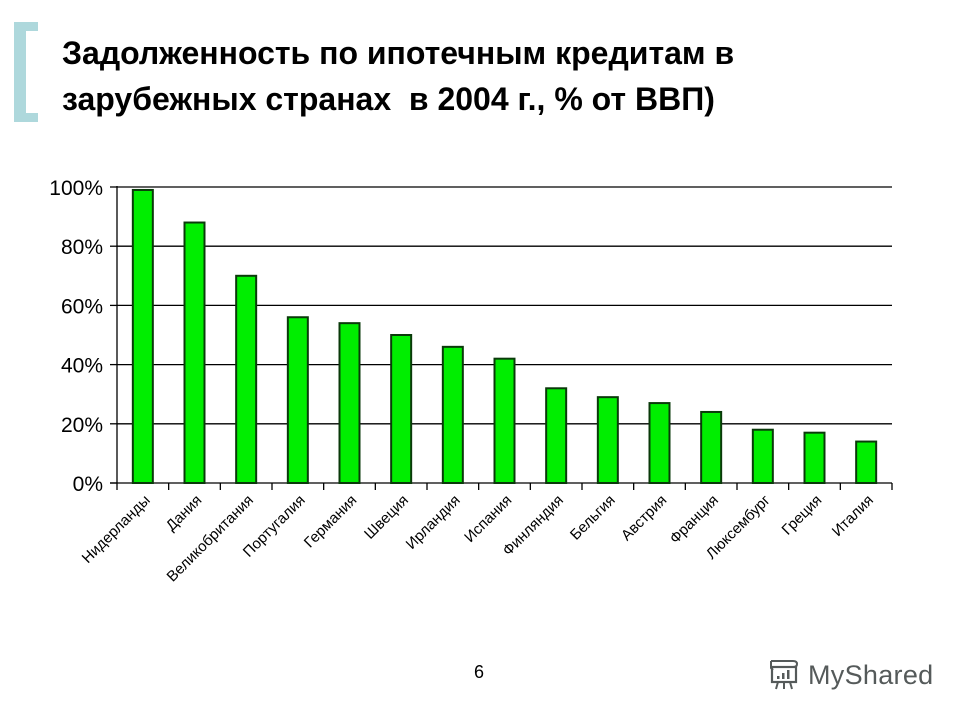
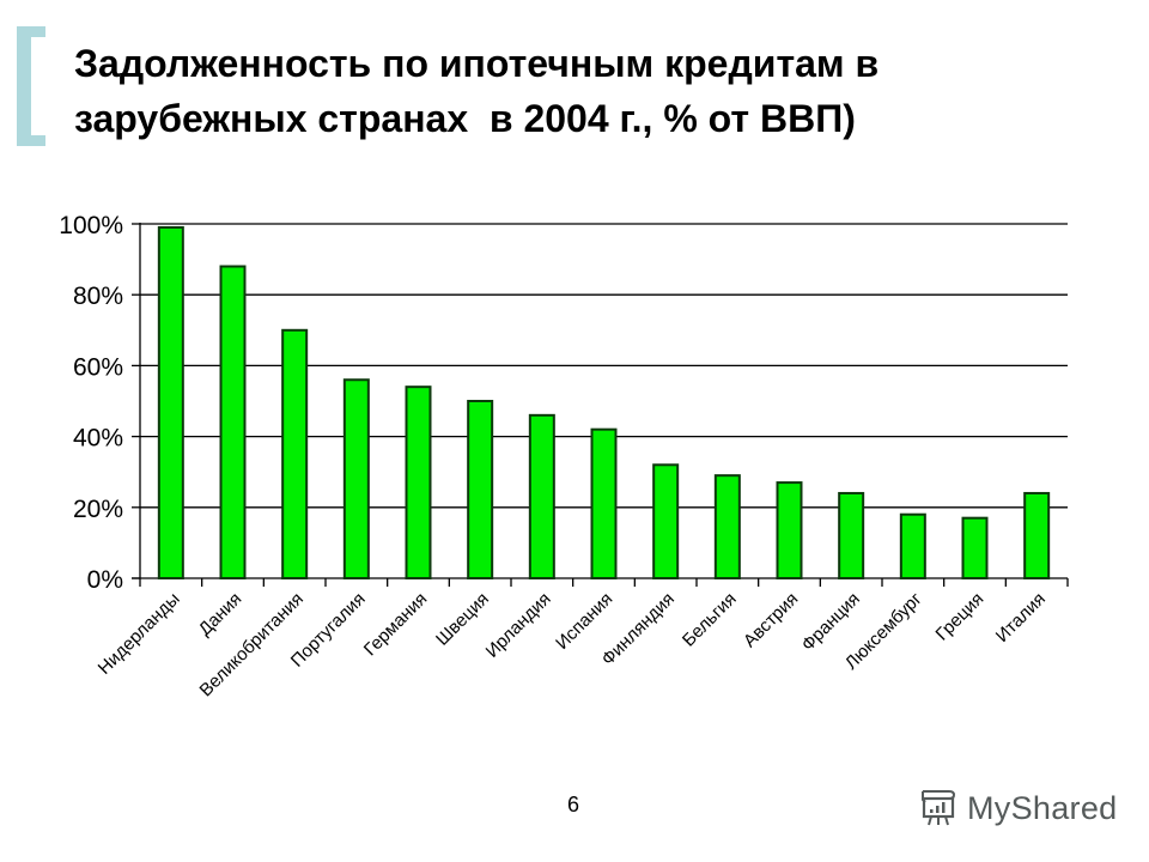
Италия: 14% -> 24%
